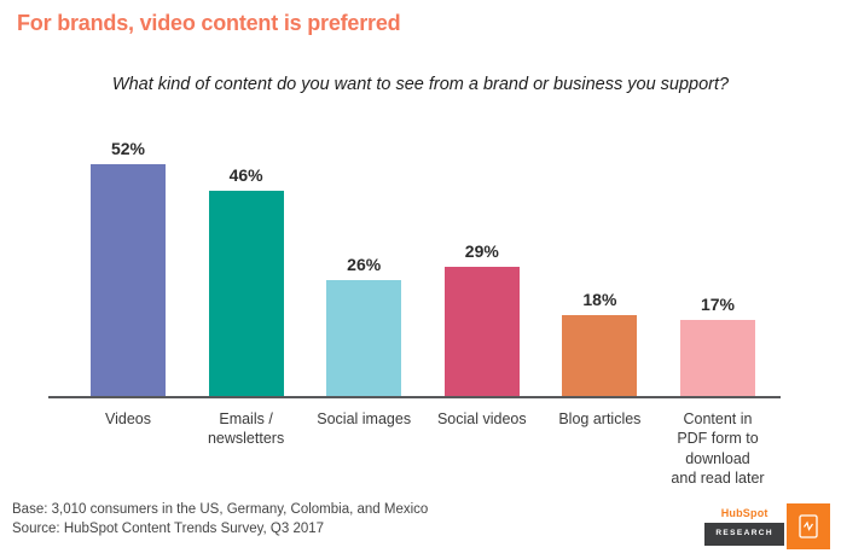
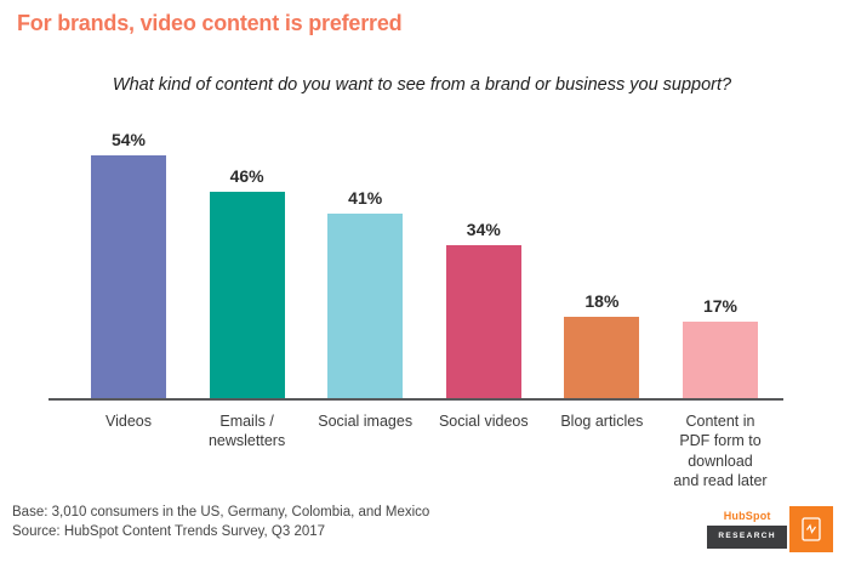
Videos: 52% -> 54%
Social images: 26% -> 41%
Social videos: 29% -> 34%
